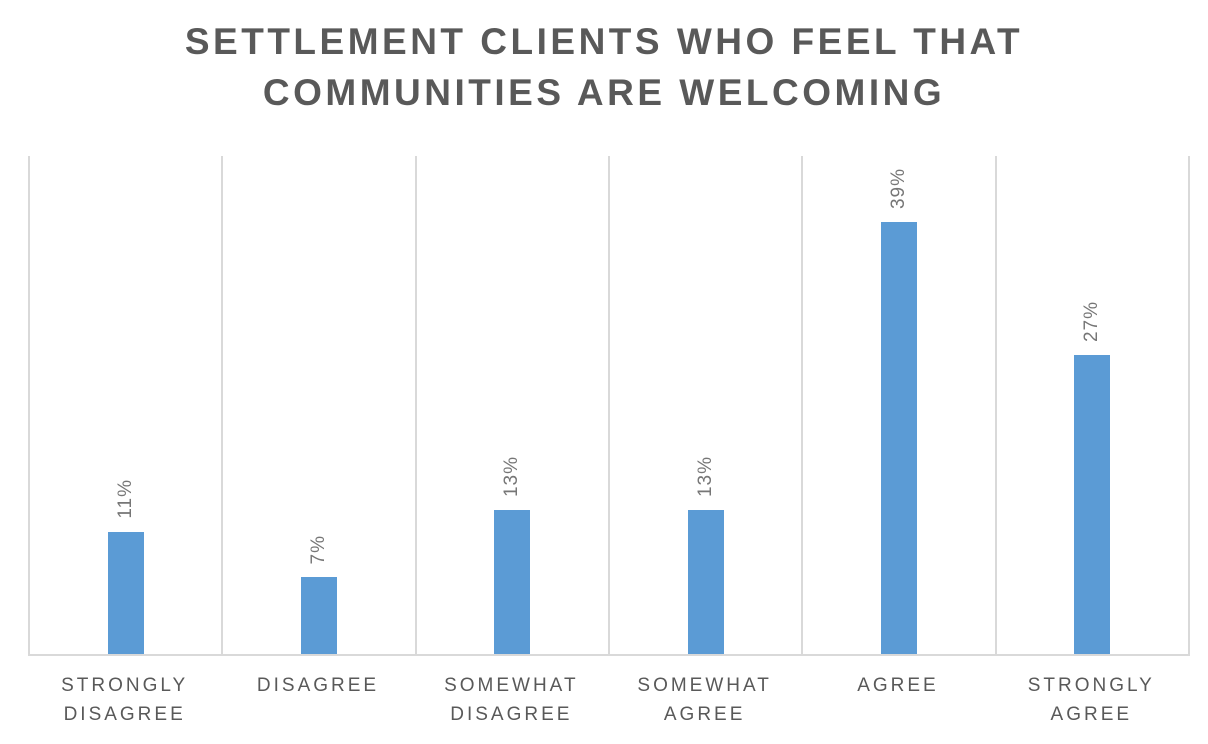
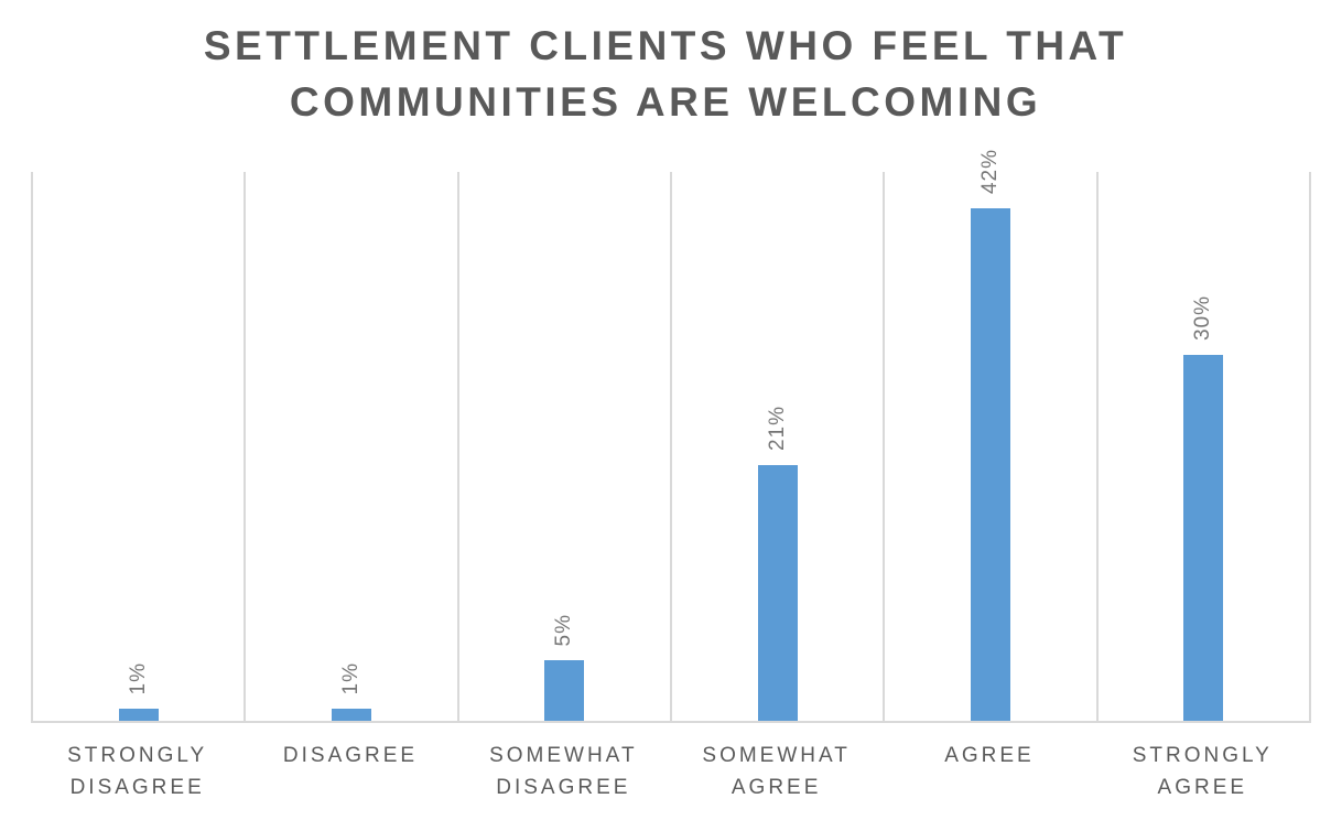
STRONGLY DISAGREE: 11% -> 1%
DISAGREE: 7% -> 1%
SOMEWHAT DISAGREE: 13% -> 5%
SOMEWHAT AGREE: 13% -> 21%
AGREE: 39% -> 42%
STRONGLY AGREE: 27% -> 30%
